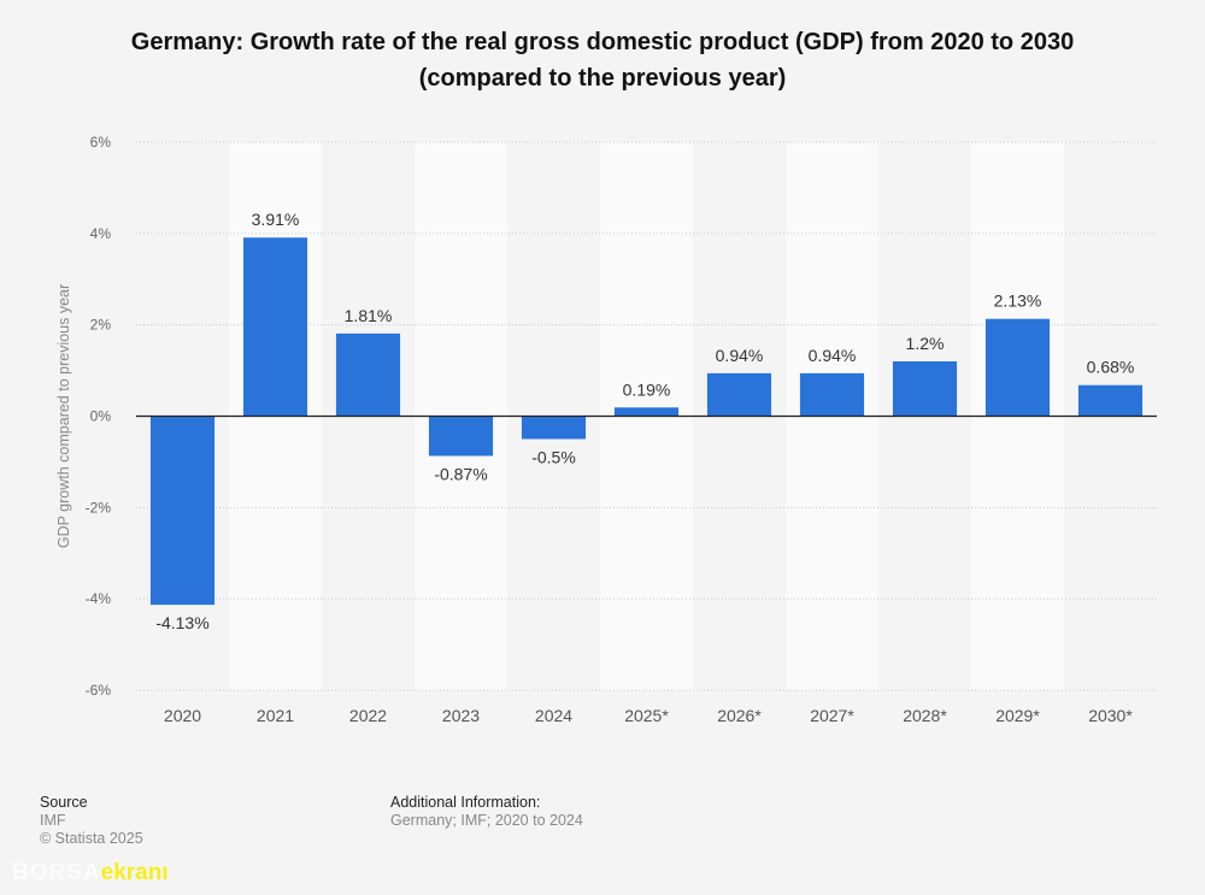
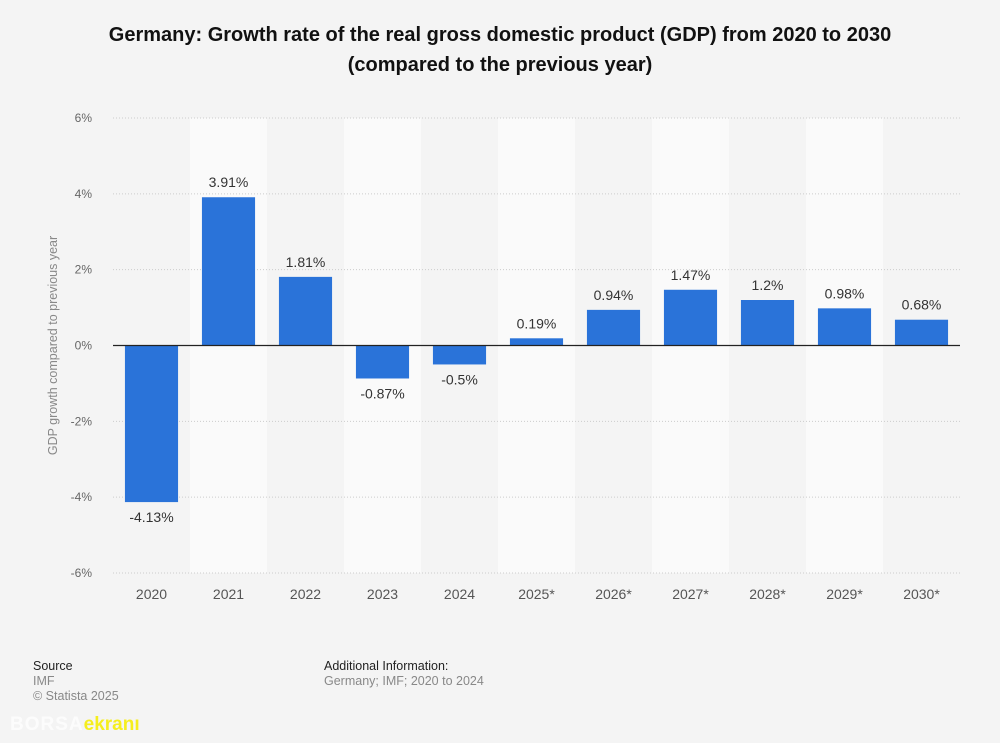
2027*: 0.94% -> 1.47%
2029*: 2.13% -> 0.98%
